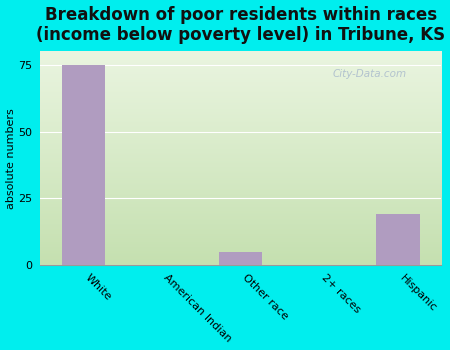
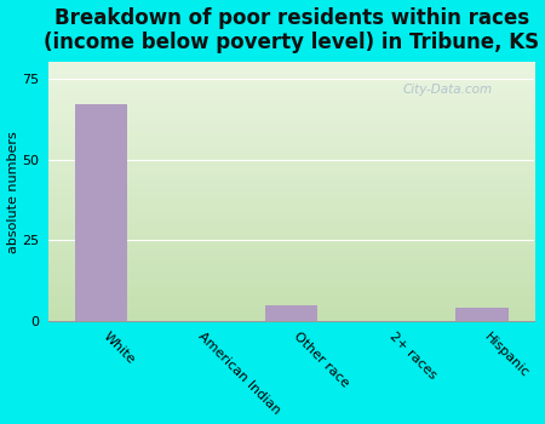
White: 75 -> 67
Hispanic: 19 -> 4
